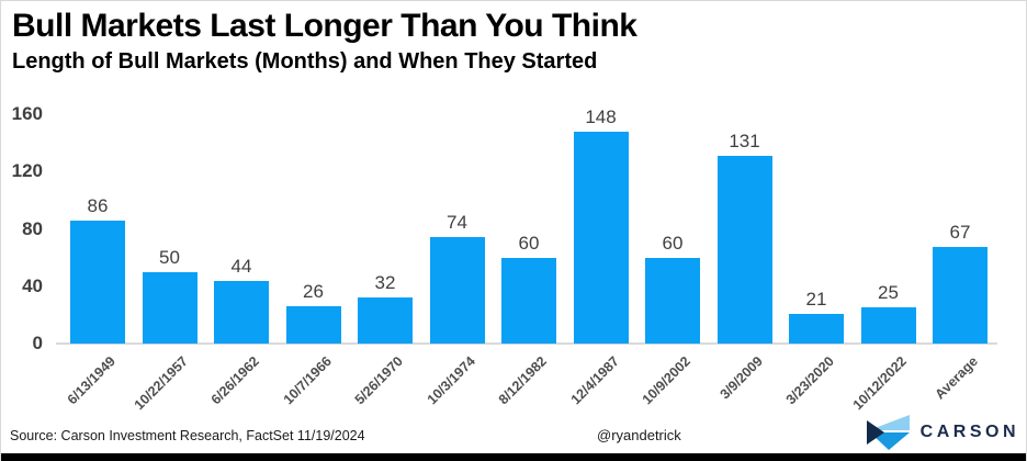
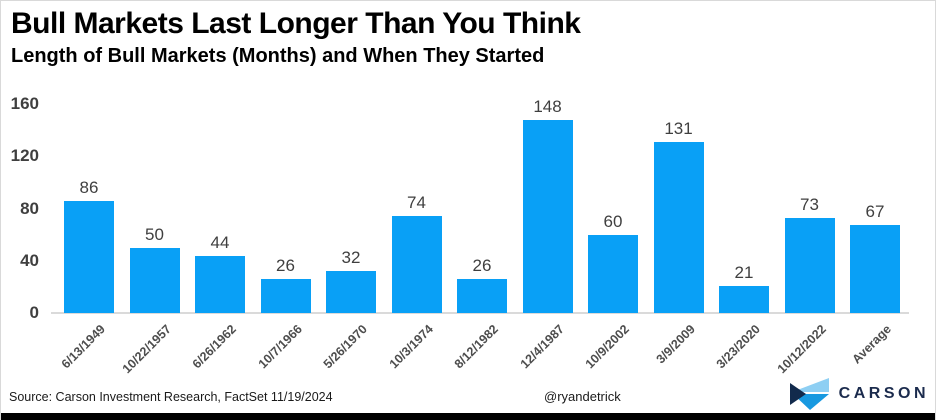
8/12/1982: 60 -> 26
10/12/2022: 25 -> 73
